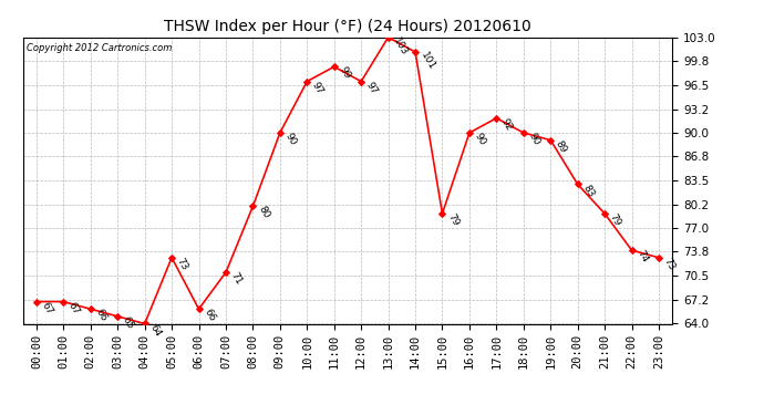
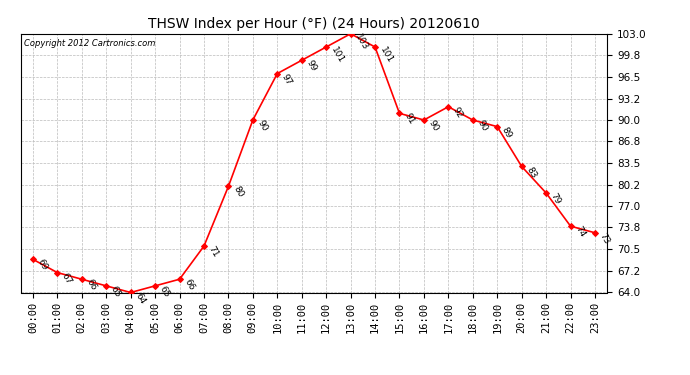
00:00: 67 -> 69
05:00: 73 -> 65
12:00: 97 -> 101
15:00: 79 -> 91
